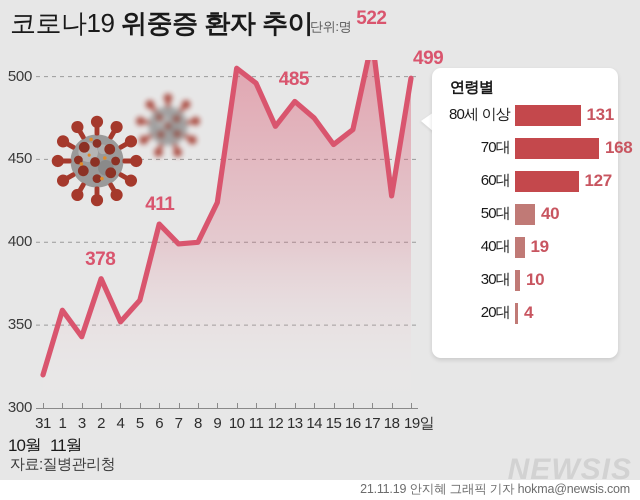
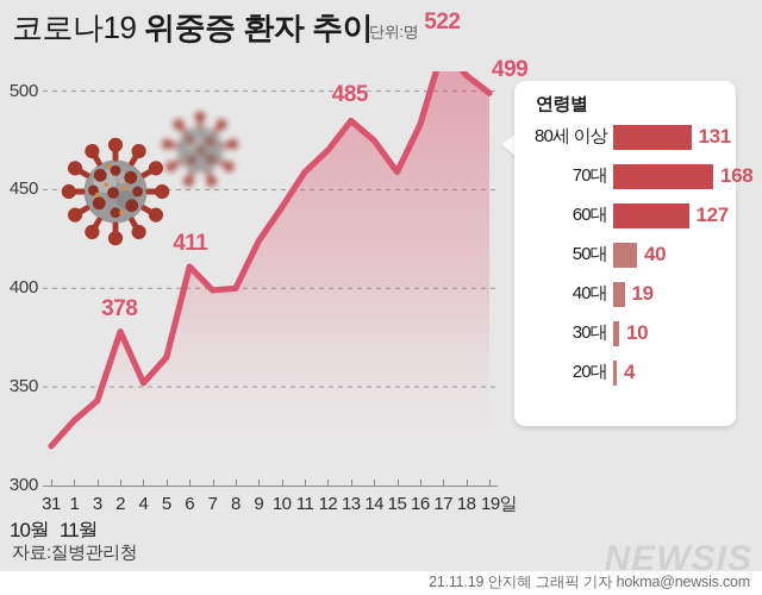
1: 359 -> 333
10: 505 -> 441
11: 496 -> 459
16: 468 -> 483
18: 428 -> 508
